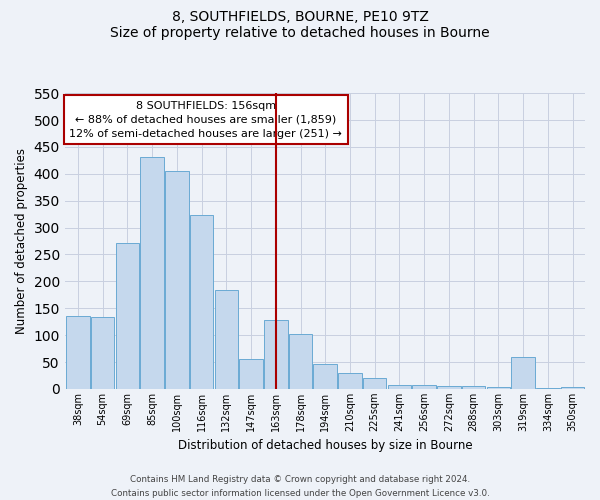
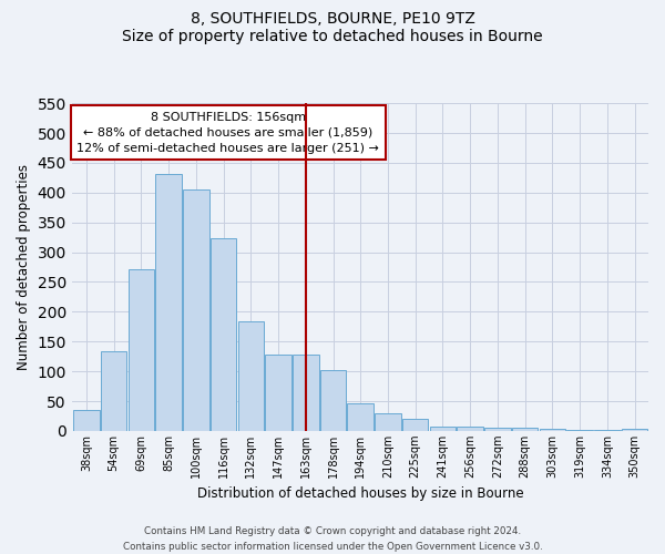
38sqm: 136 -> 35
147sqm: 56 -> 128
319sqm: 60 -> 2
